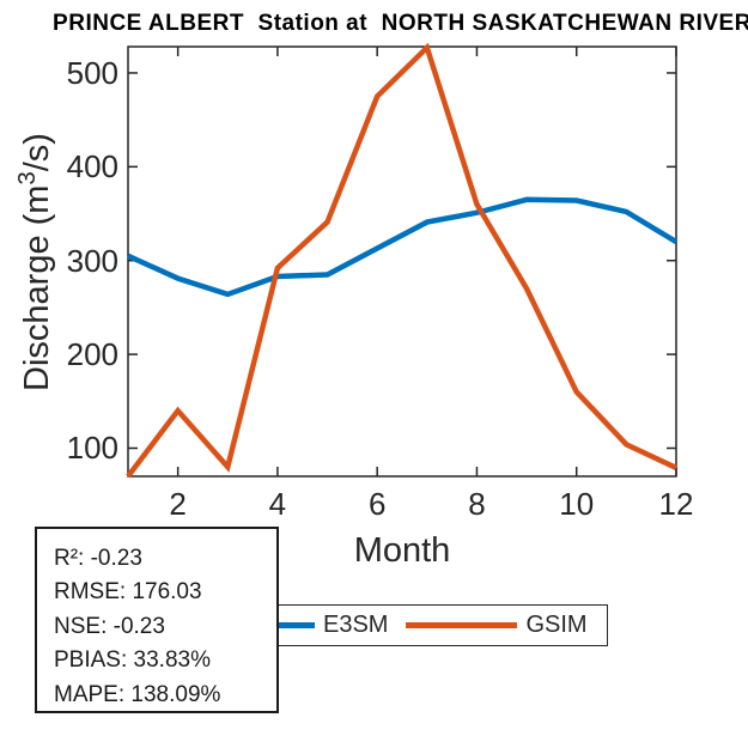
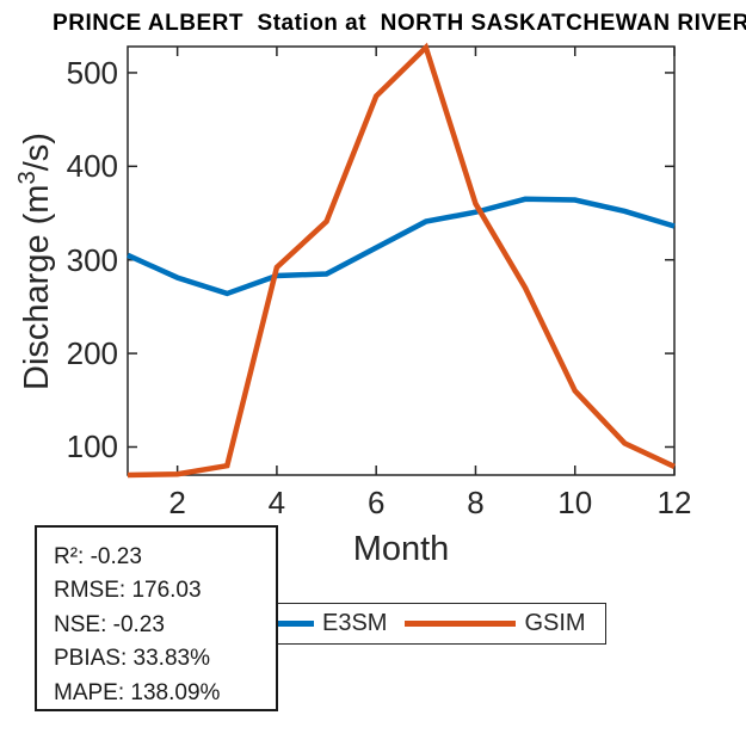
GSIM/2: 140 -> 70
E3SM/12: 320 -> 340
